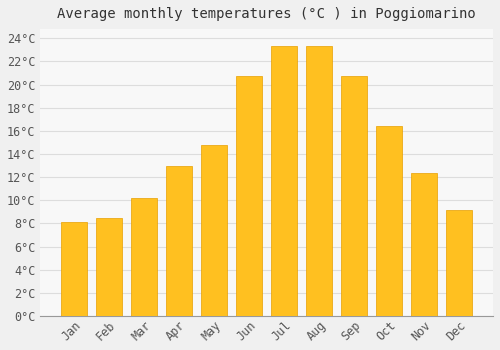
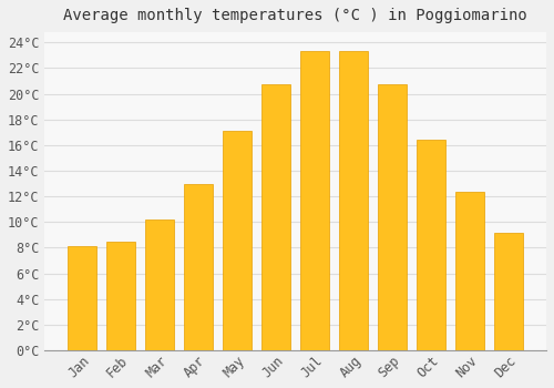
May: 14.8°C -> 17.1°C
